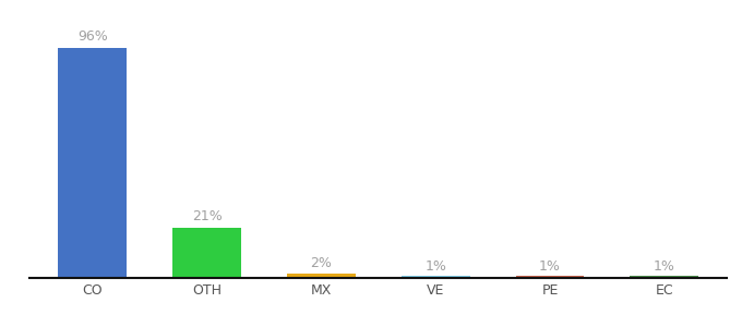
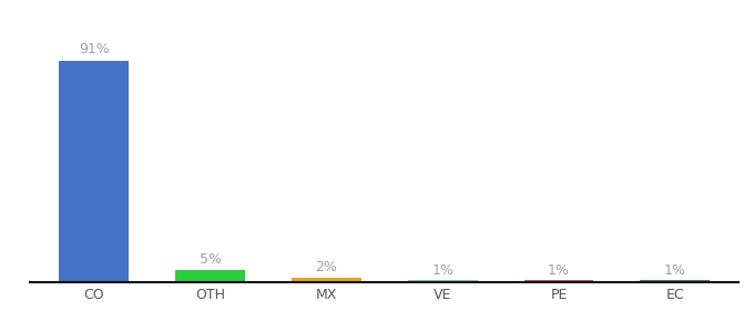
CO: 96% -> 91%
OTH: 21% -> 5%
